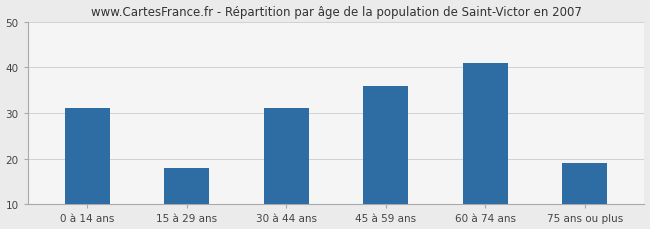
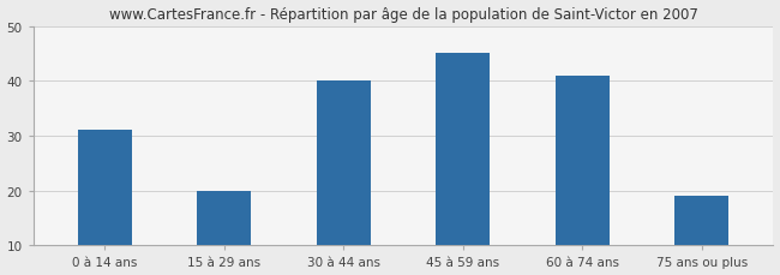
15 à 29 ans: 18 -> 20
30 à 44 ans: 31 -> 40
45 à 59 ans: 36 -> 45
